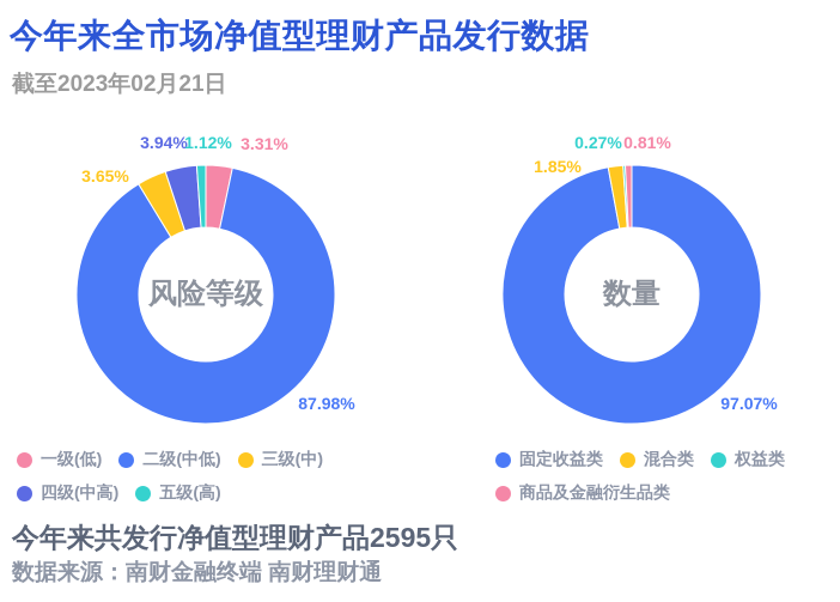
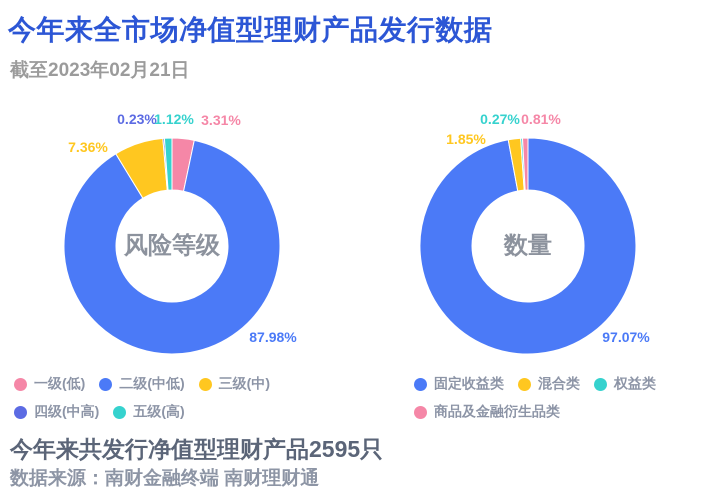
风险等级/三级(中): 3.65% -> 7.36%
风险等级/四级(中高): 3.94% -> 0.23%
